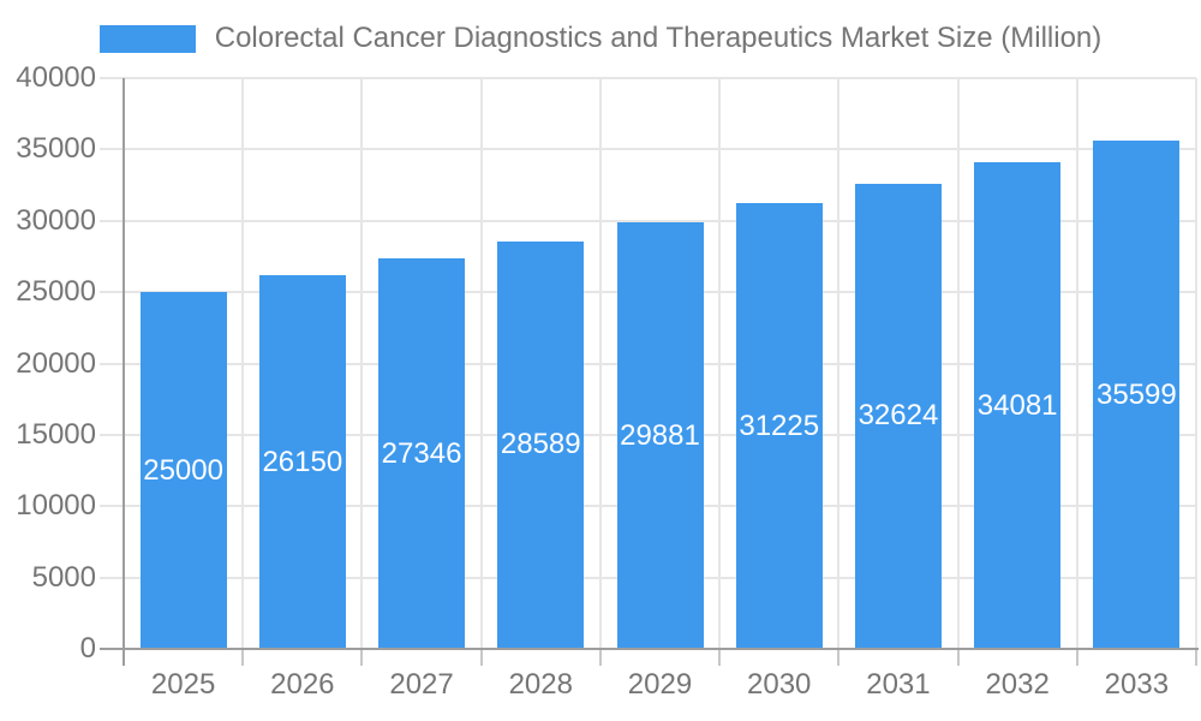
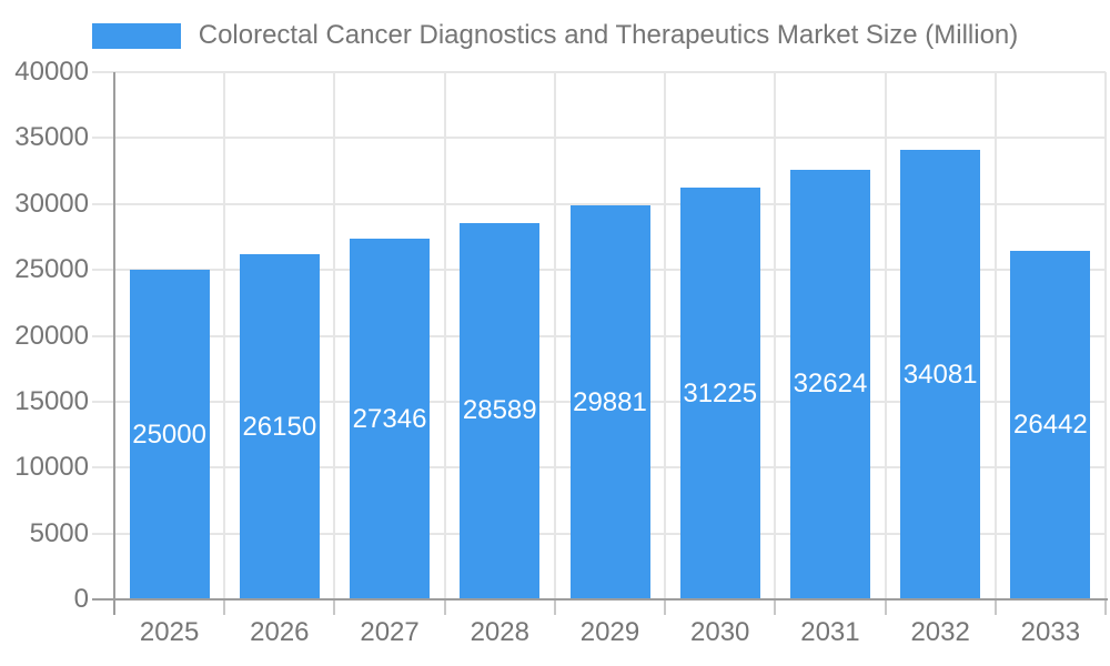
2033: 35599 -> 26442
